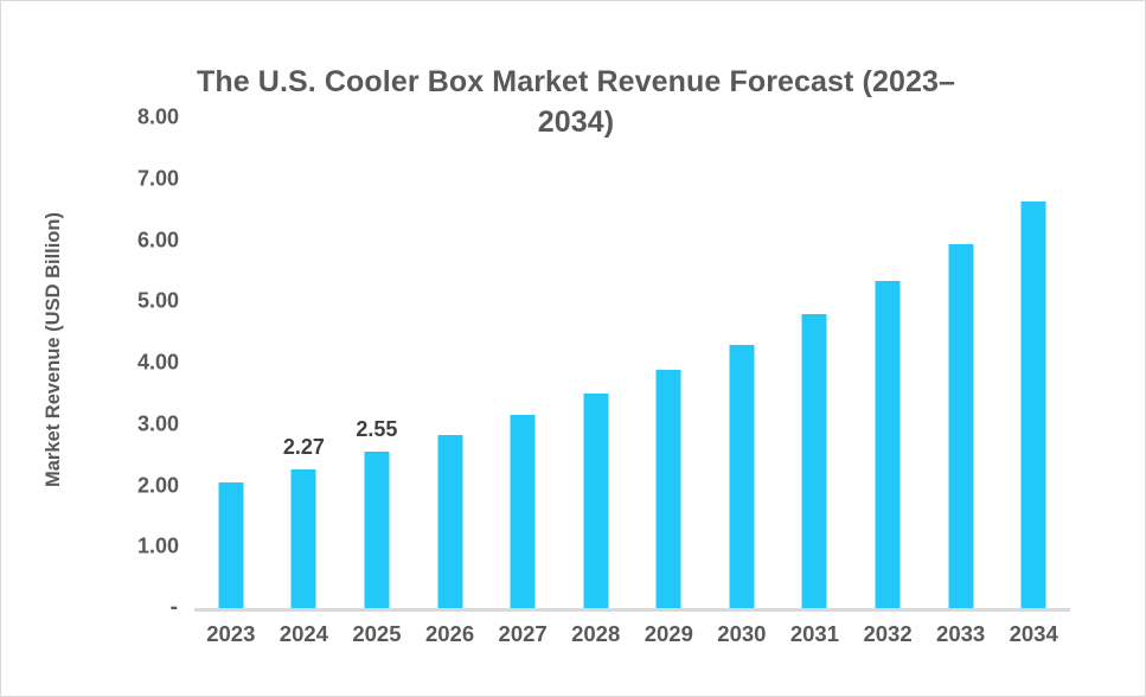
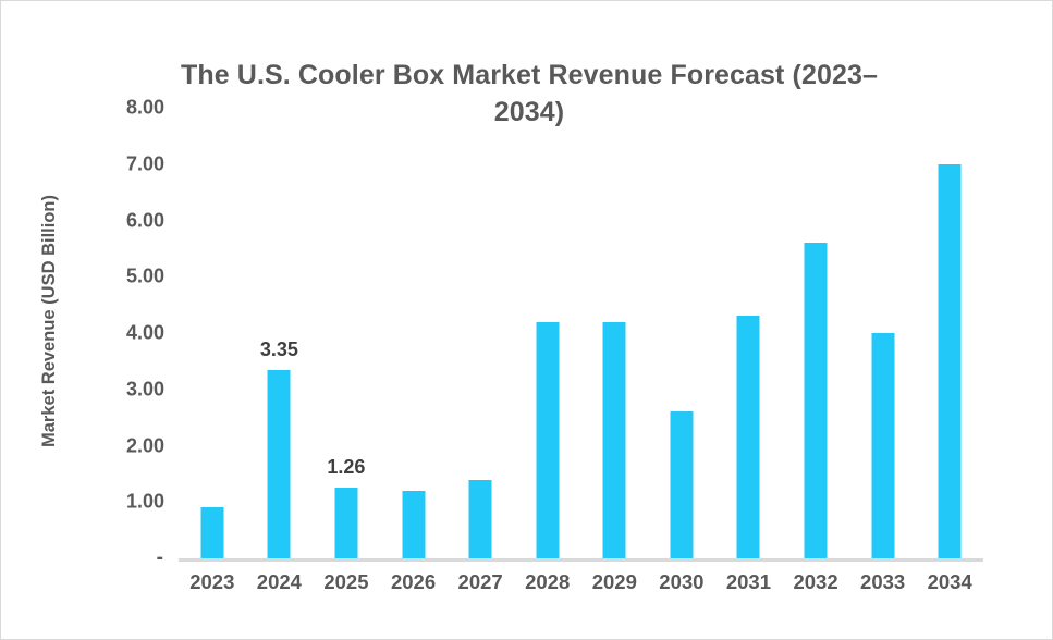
2023: 2.0 -> 0.9
2024: 2.27 -> 3.35
2025: 2.55 -> 1.26
2026: 2.8 -> 1.2
2027: 3.1 -> 1.4
2028: 3.5 -> 4.2
2029: 3.9 -> 4.2
2030: 4.3 -> 2.6
2031: 4.8 -> 4.3
2032: 5.3 -> 5.6
2033: 5.9 -> 4.0
2034: 6.6 -> 7.0
